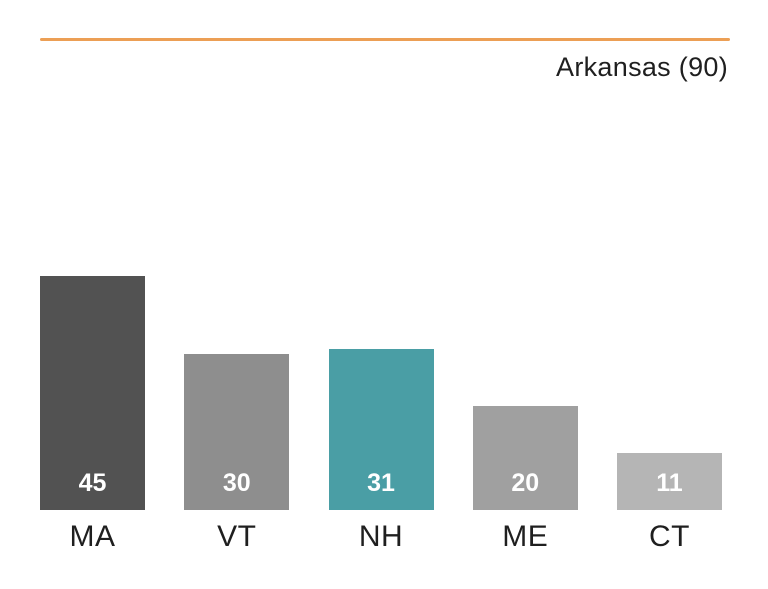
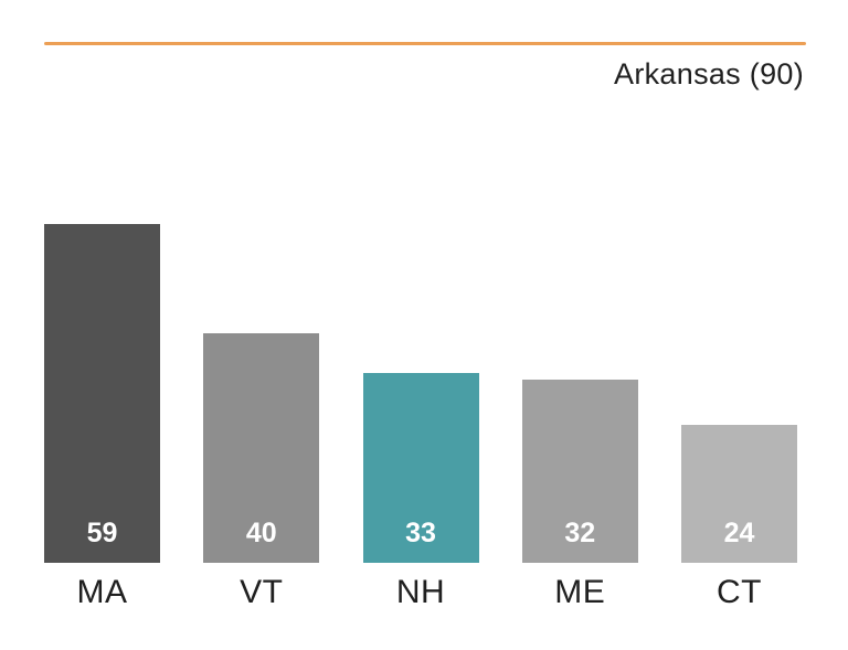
MA: 45 -> 59
VT: 30 -> 40
NH: 31 -> 33
ME: 20 -> 32
CT: 11 -> 24
